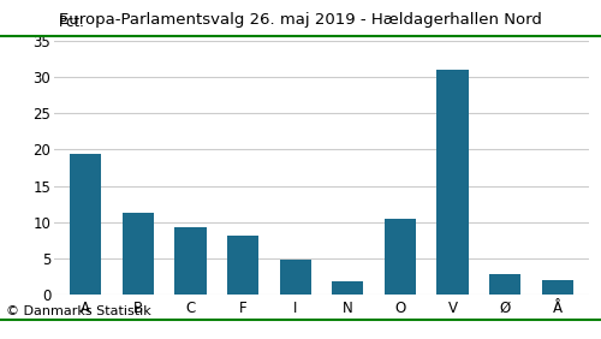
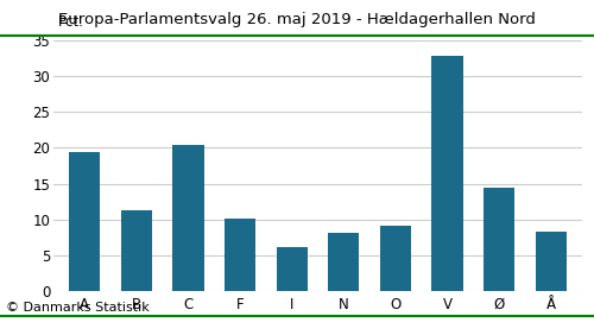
C: 9.4 -> 20.4
F: 8.2 -> 10.2
I: 4.8 -> 6.2
N: 1.9 -> 8.2
O: 10.4 -> 9.2
V: 31.0 -> 32.8
Ø: 2.8 -> 14.4
Å: 2.0 -> 8.4
